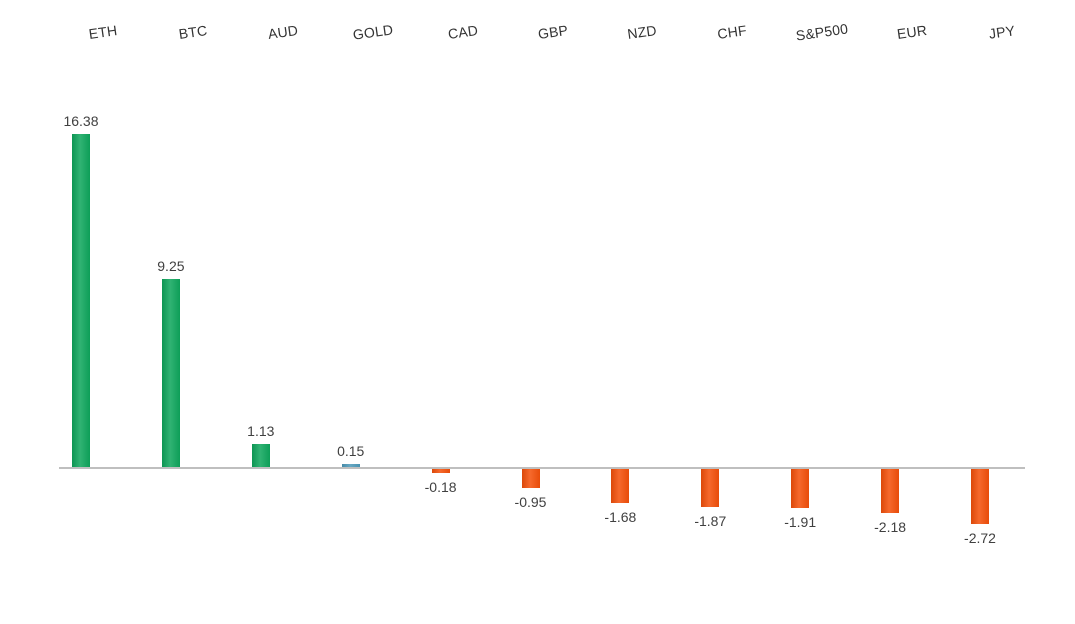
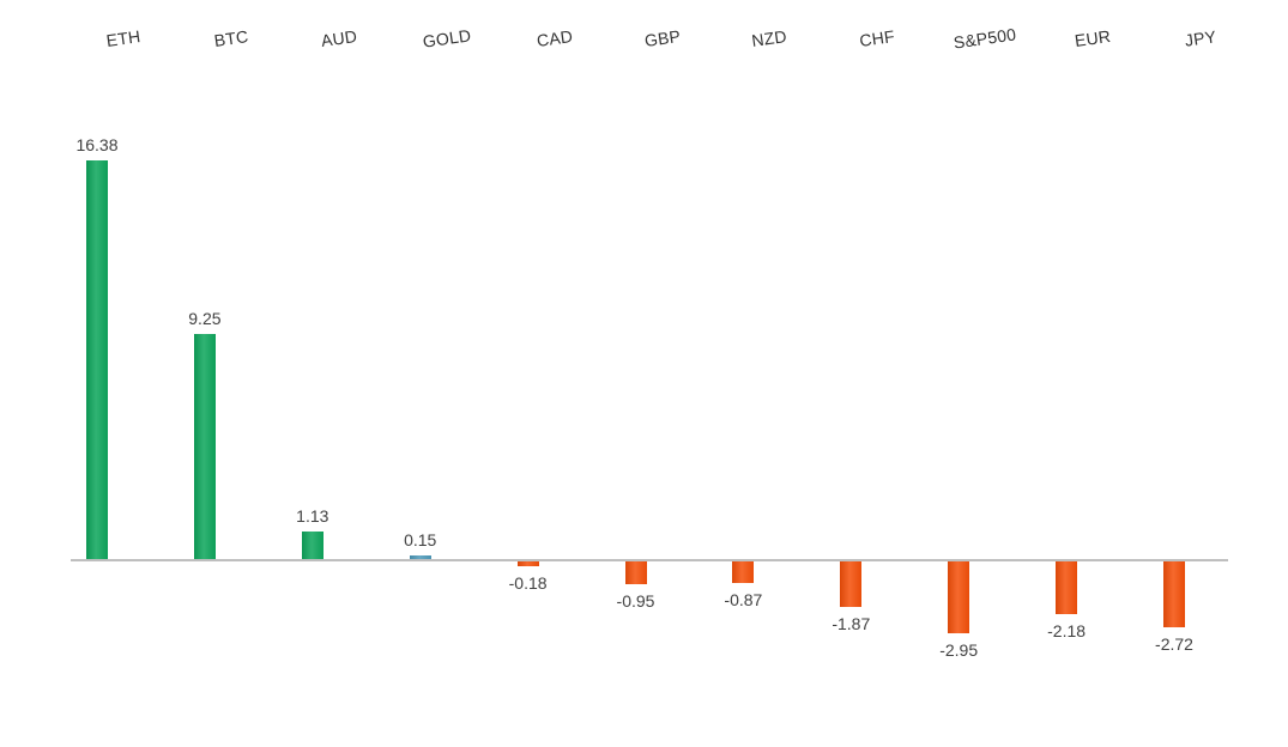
NZD: -1.68 -> -0.87
S&P500: -1.91 -> -2.95
